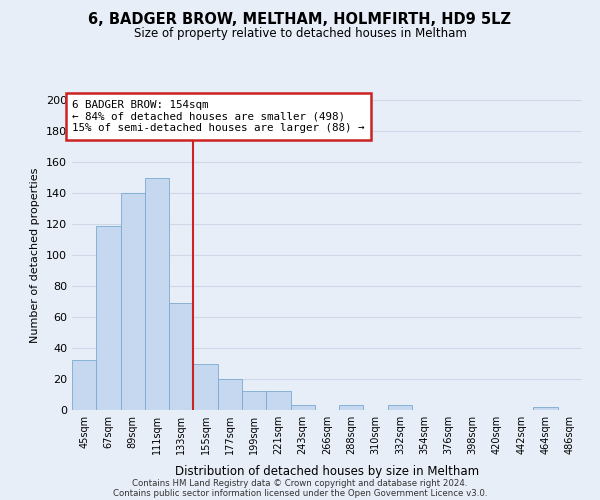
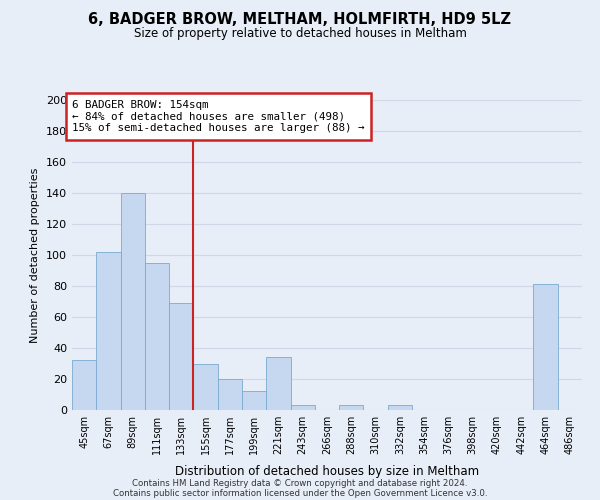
67sqm: 119 -> 102
111sqm: 150 -> 95
221sqm: 12 -> 34
464sqm: 2 -> 81
